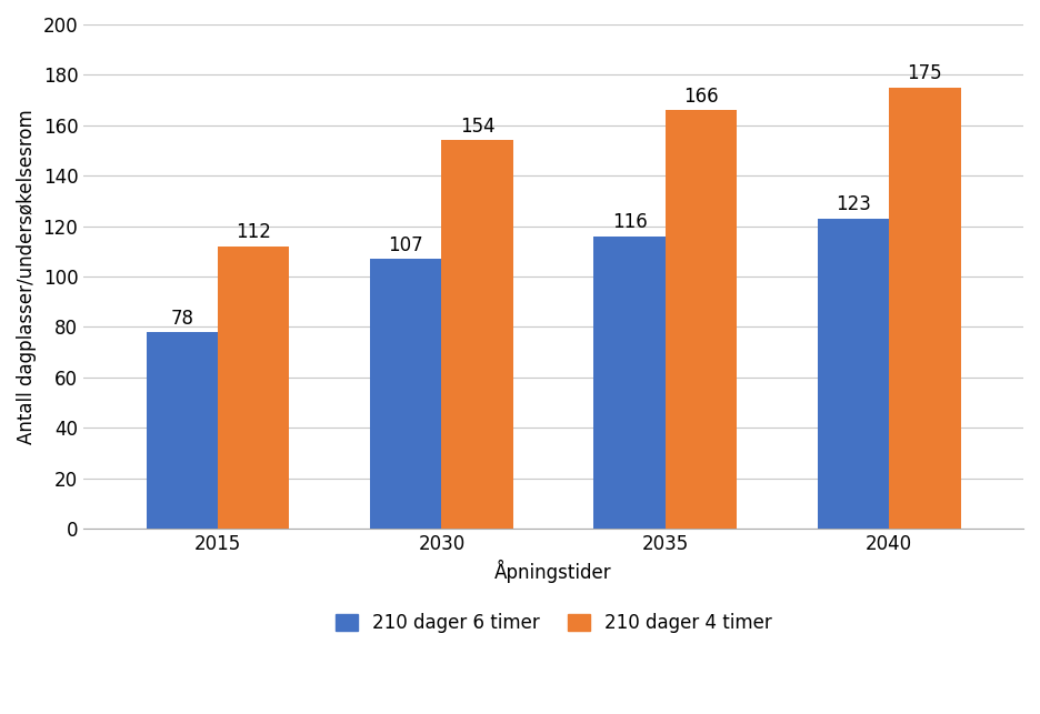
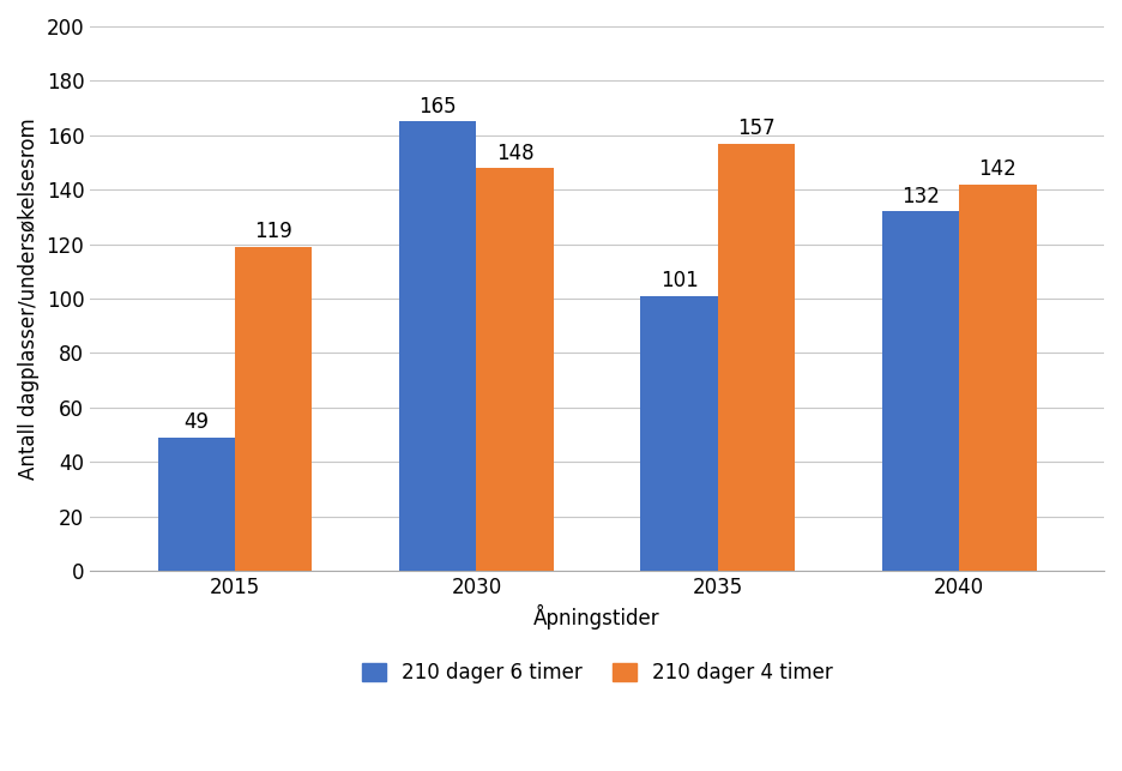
210 dager 6 timer/2015: 78 -> 49
210 dager 4 timer/2015: 112 -> 119
210 dager 6 timer/2030: 107 -> 165
210 dager 4 timer/2030: 154 -> 148
210 dager 6 timer/2035: 116 -> 101
210 dager 4 timer/2035: 166 -> 157
210 dager 6 timer/2040: 123 -> 132
210 dager 4 timer/2040: 175 -> 142
